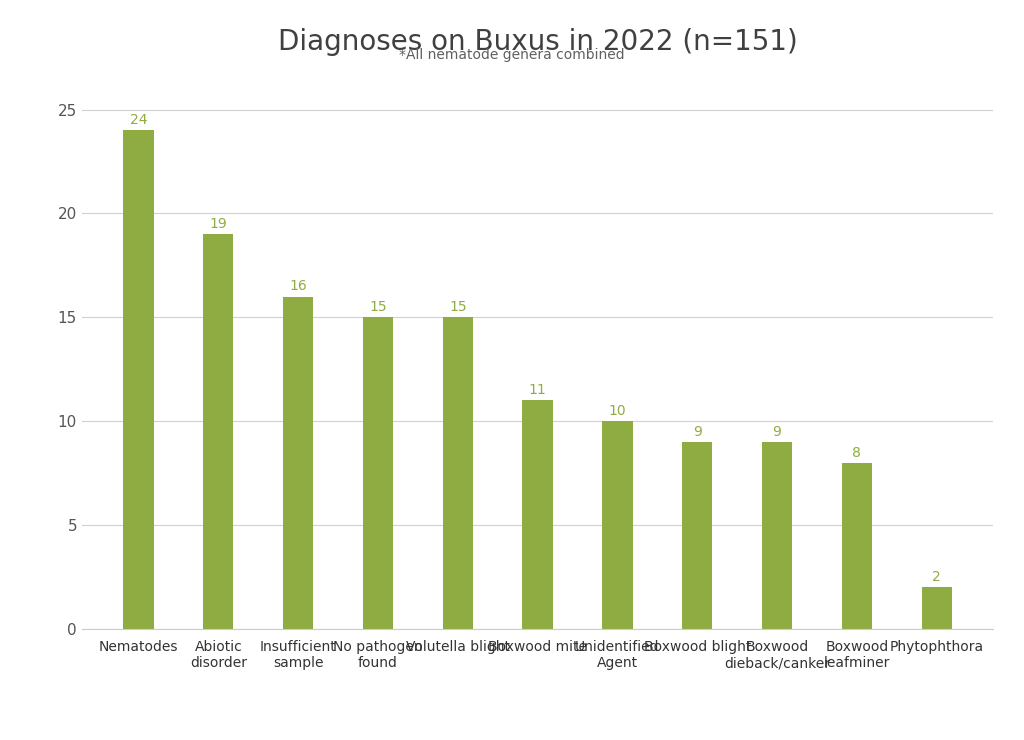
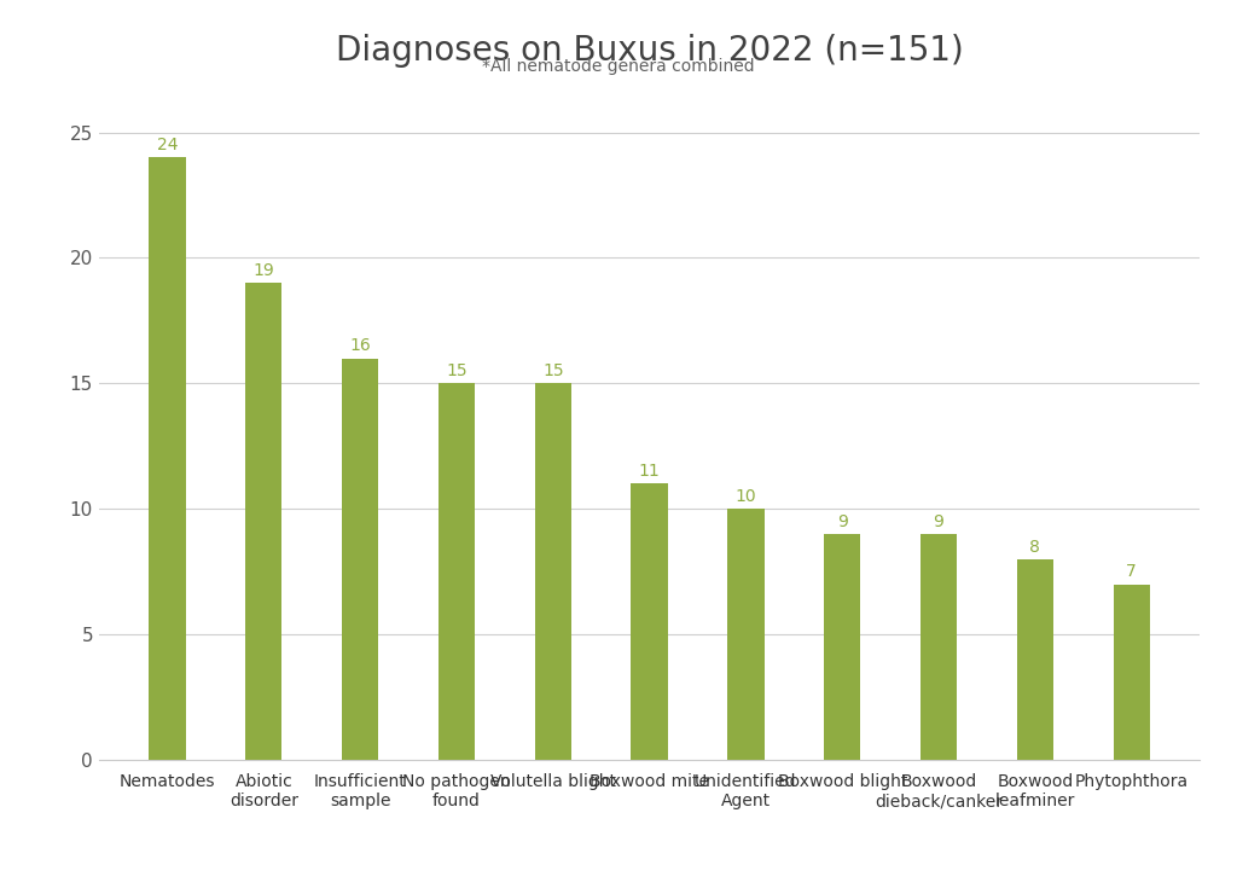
Phytophthora: 2 -> 7
